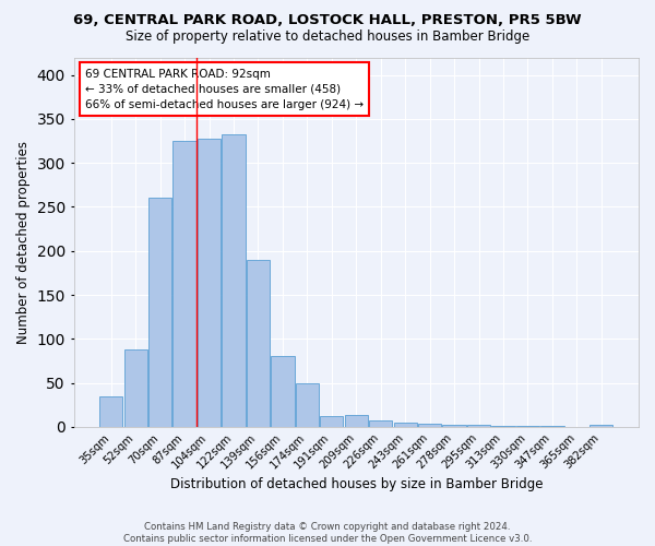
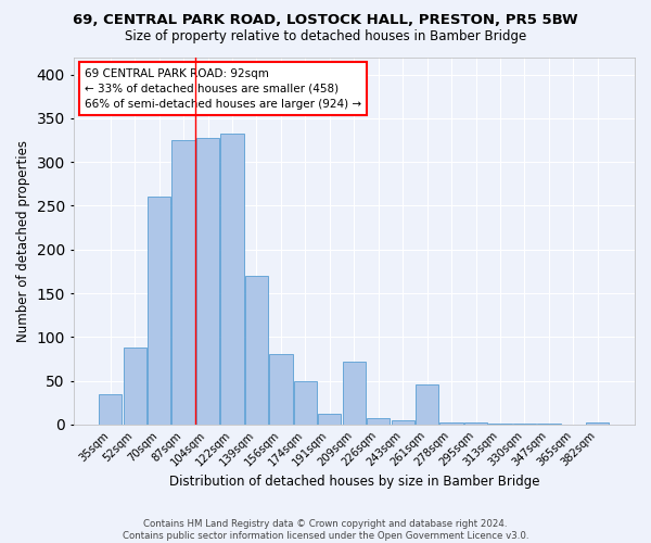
139sqm: 190 -> 170
209sqm: 14 -> 72
261sqm: 4 -> 46
